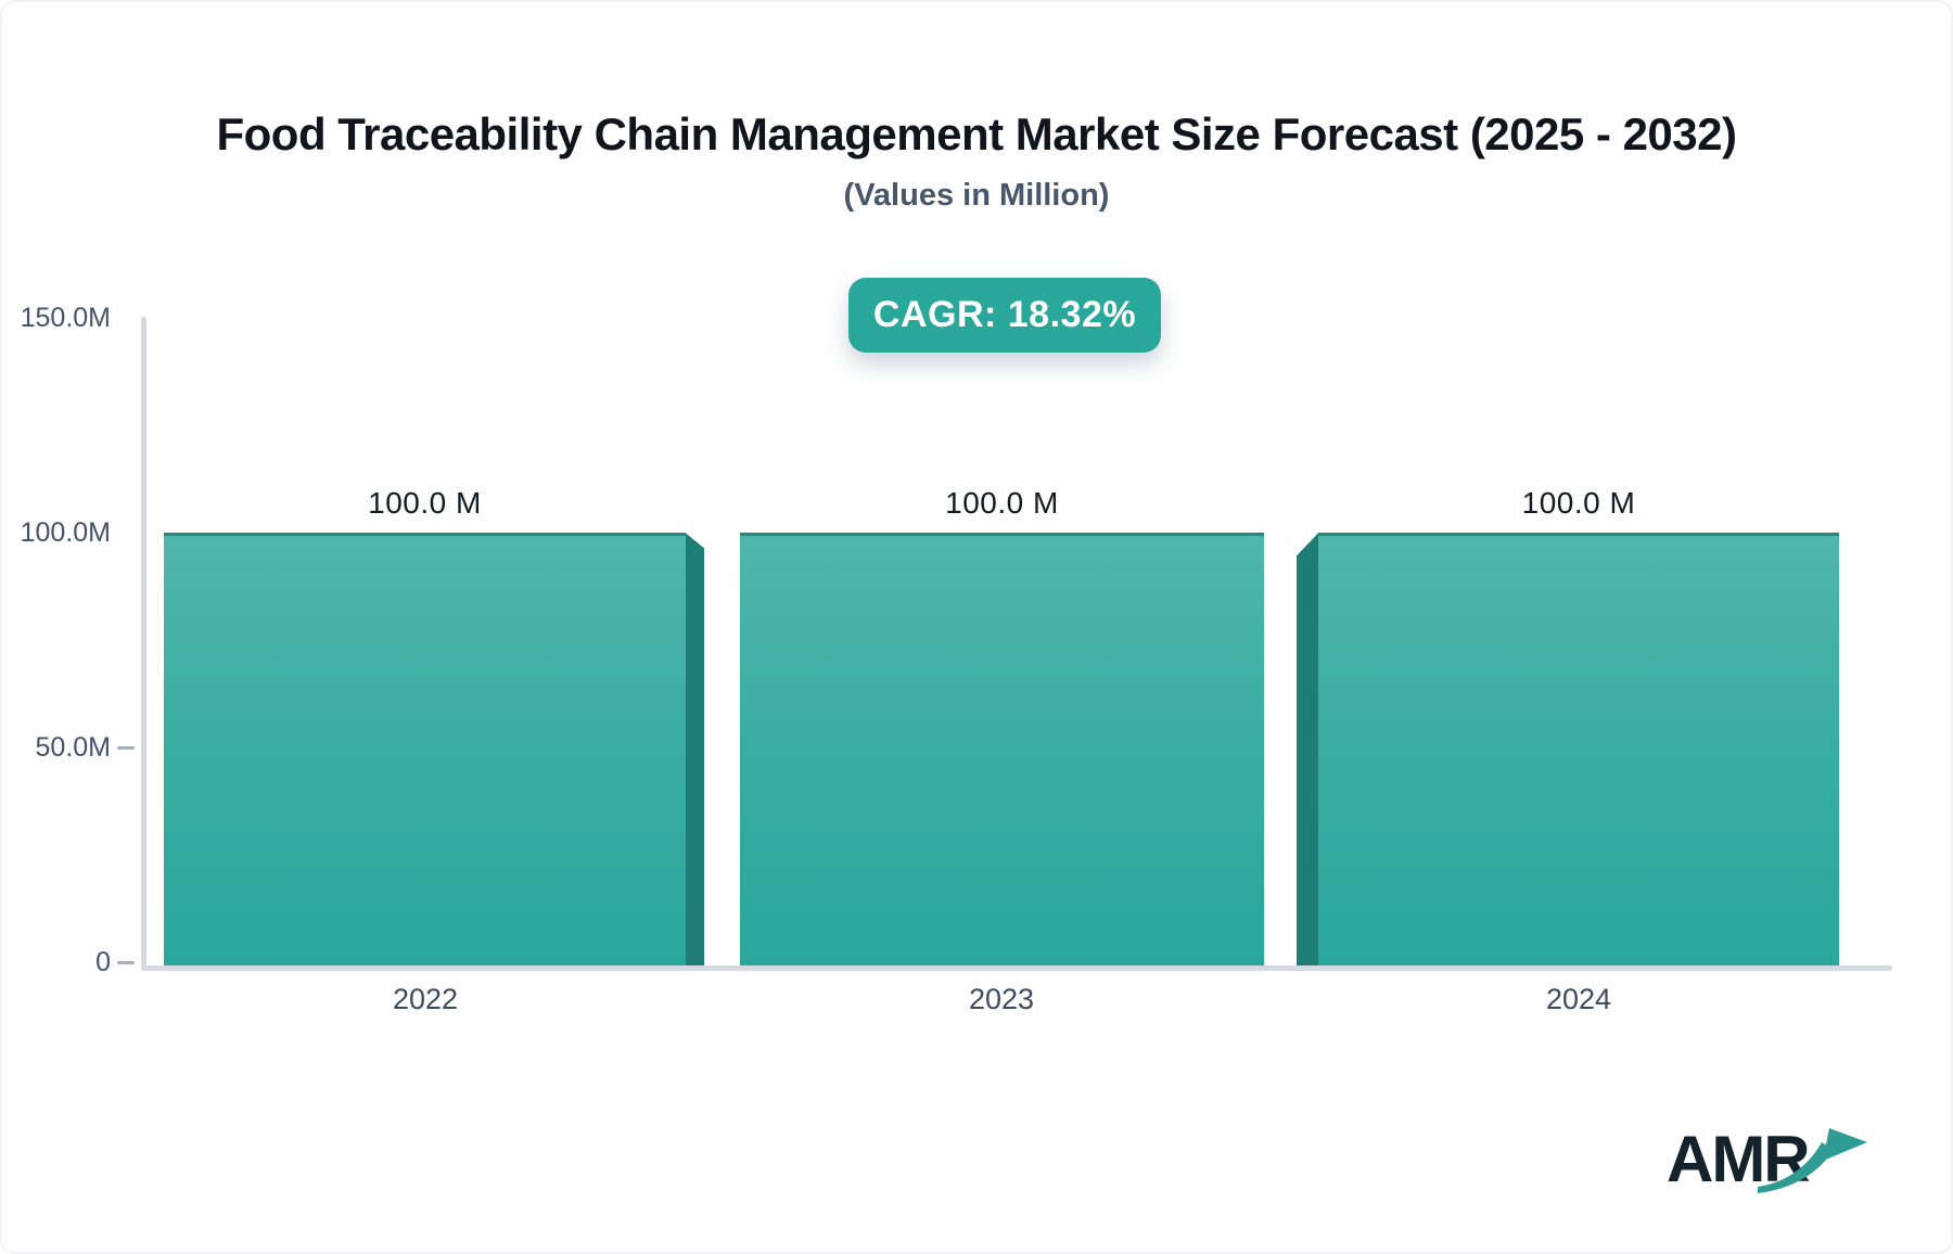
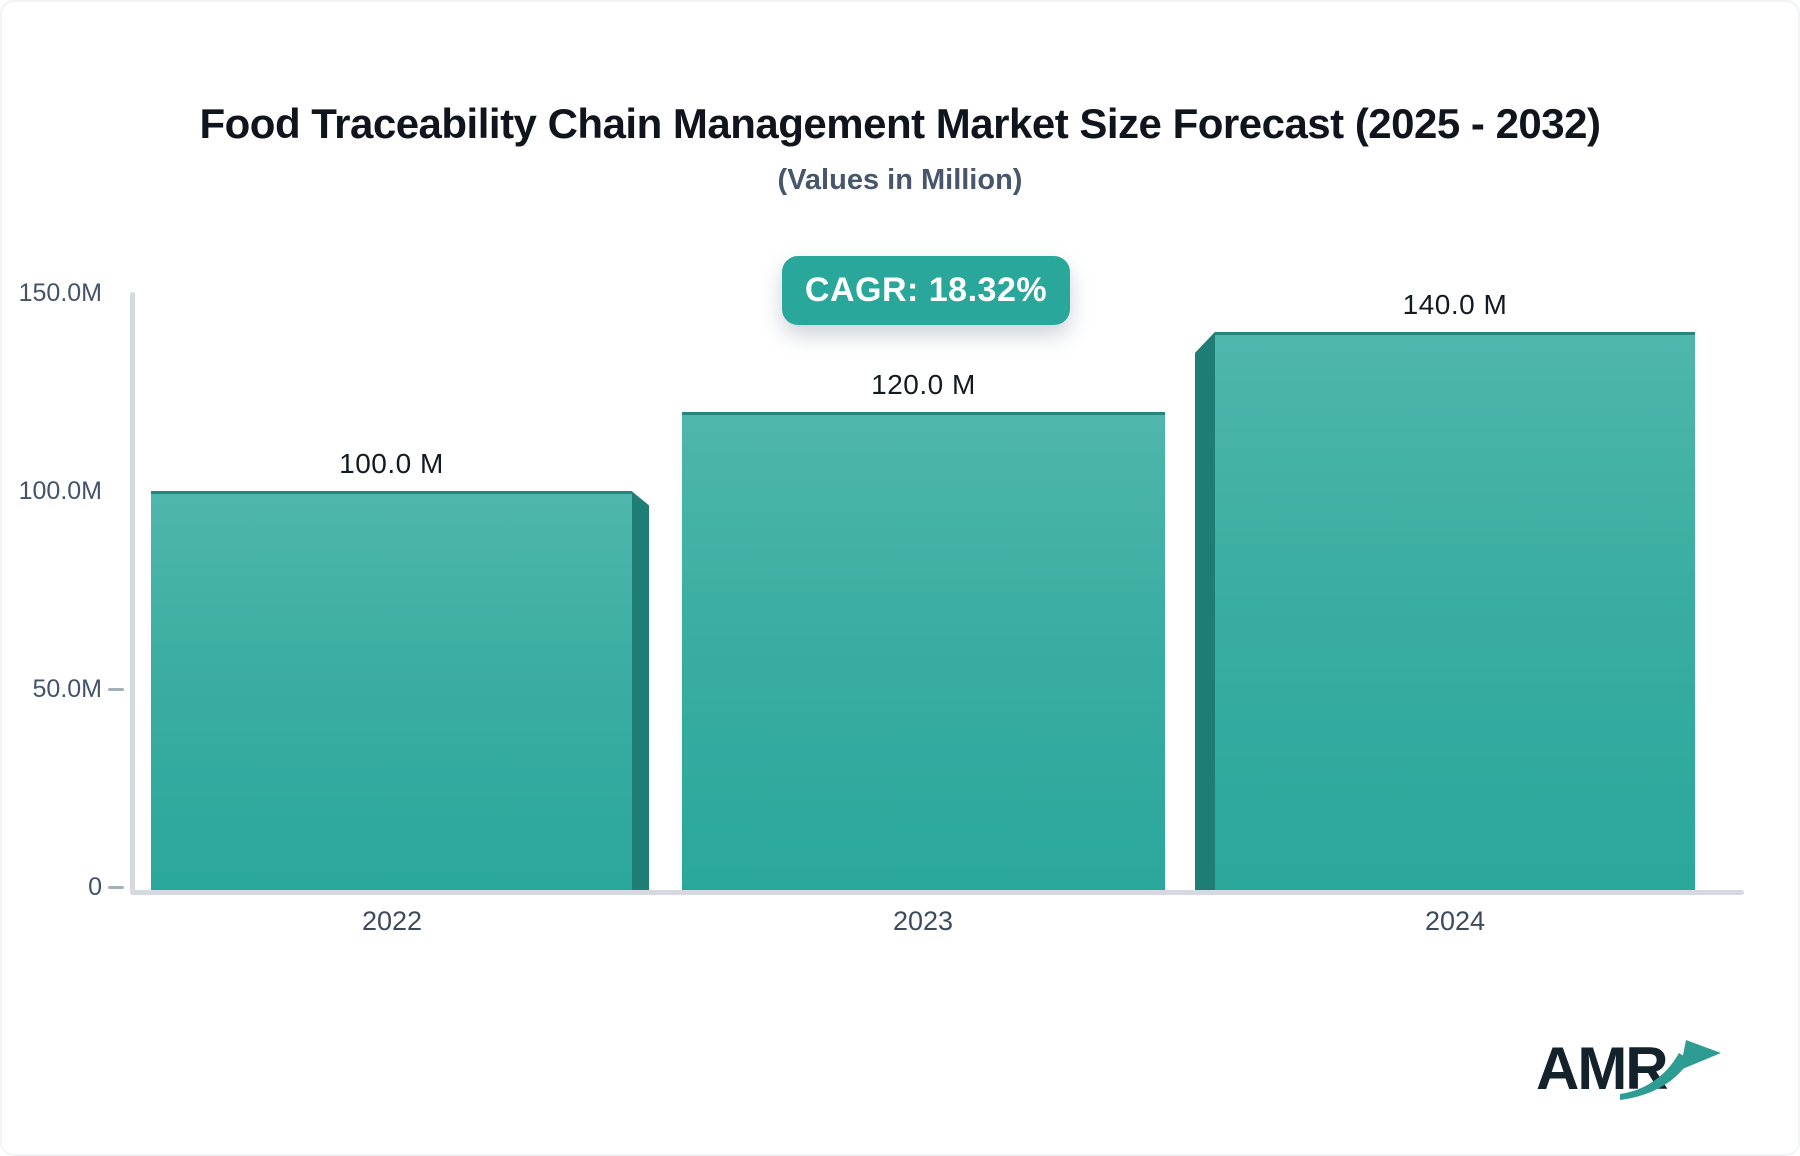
2023: 100.0 -> 120.0
2024: 100.0 -> 140.0
